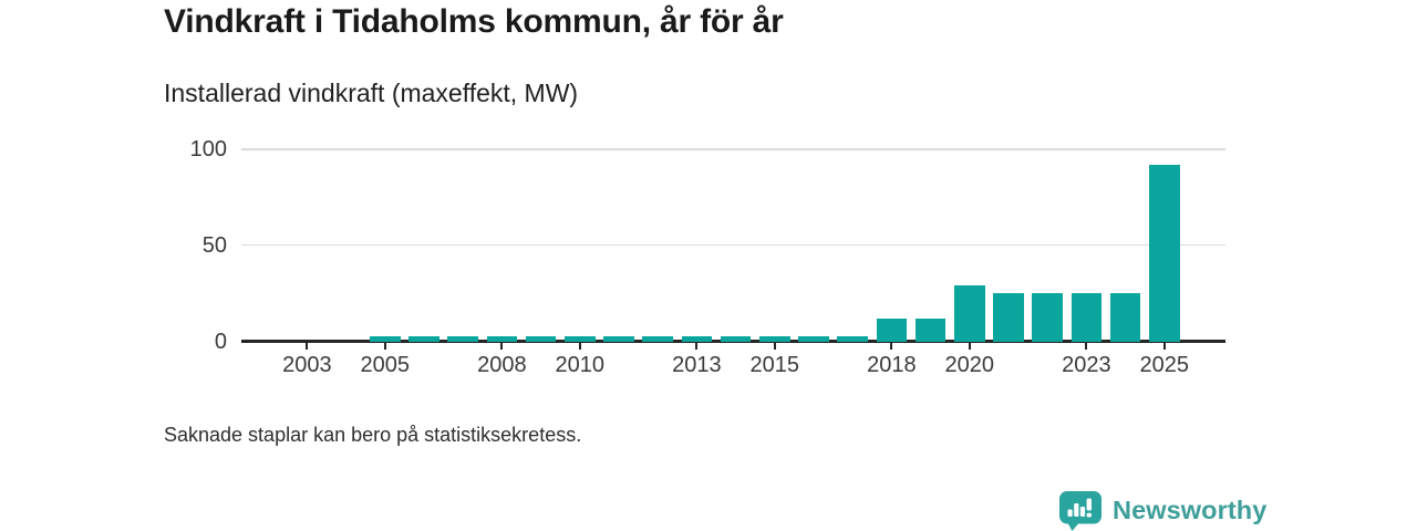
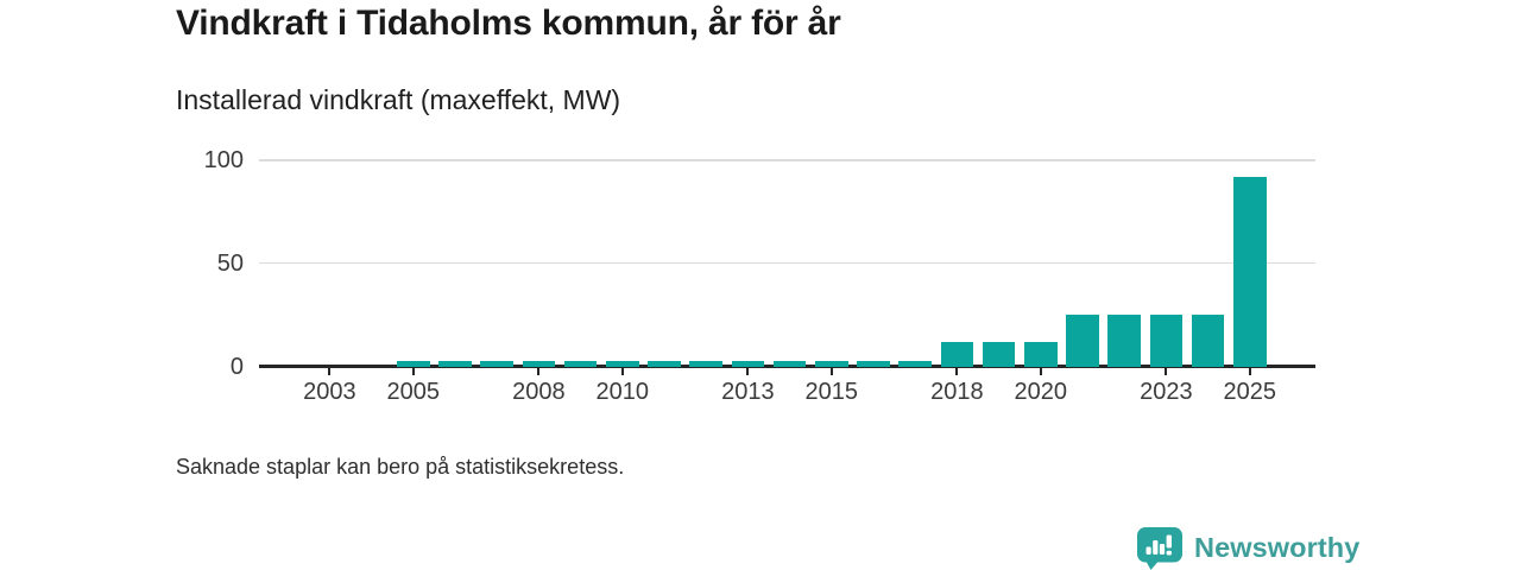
2020: 29 -> 12
